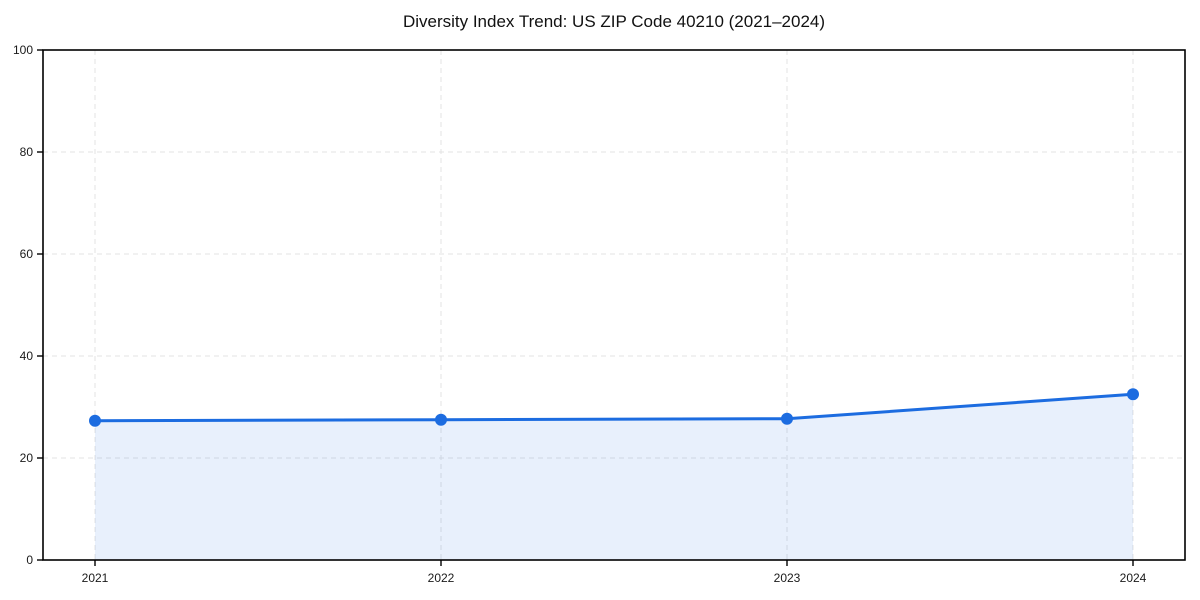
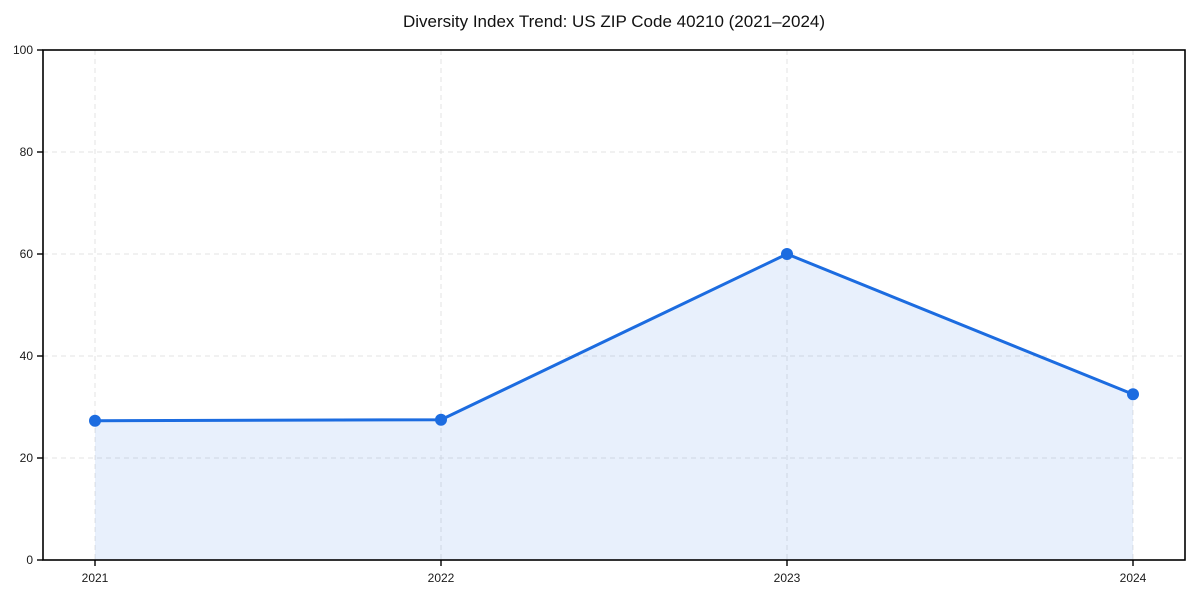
2023: 28 -> 60
